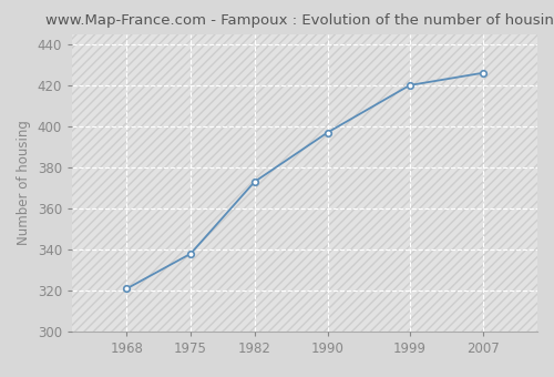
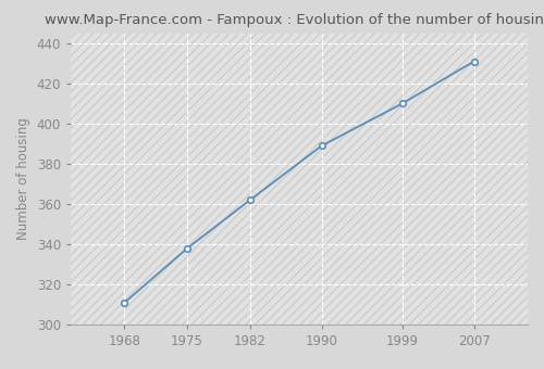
1968: 321 -> 311
1982: 373 -> 362
1990: 397 -> 389
1999: 420 -> 410
2007: 426 -> 431
